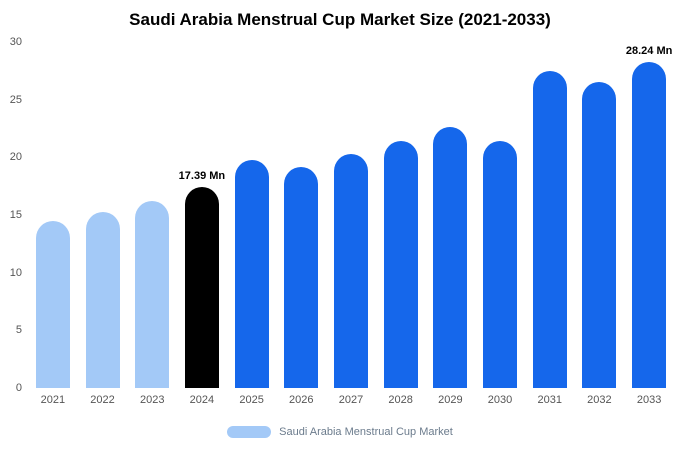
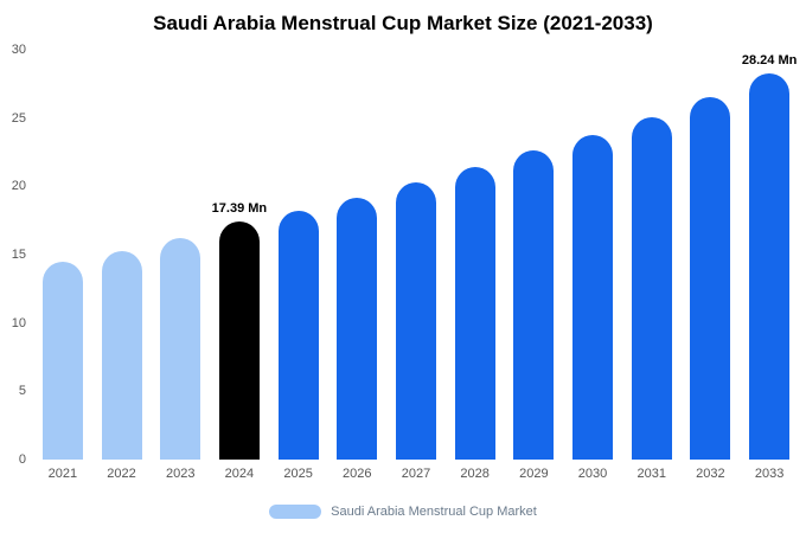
2025: 19.8 -> 18.2
2030: 21.4 -> 23.8
2031: 27.5 -> 25.1
